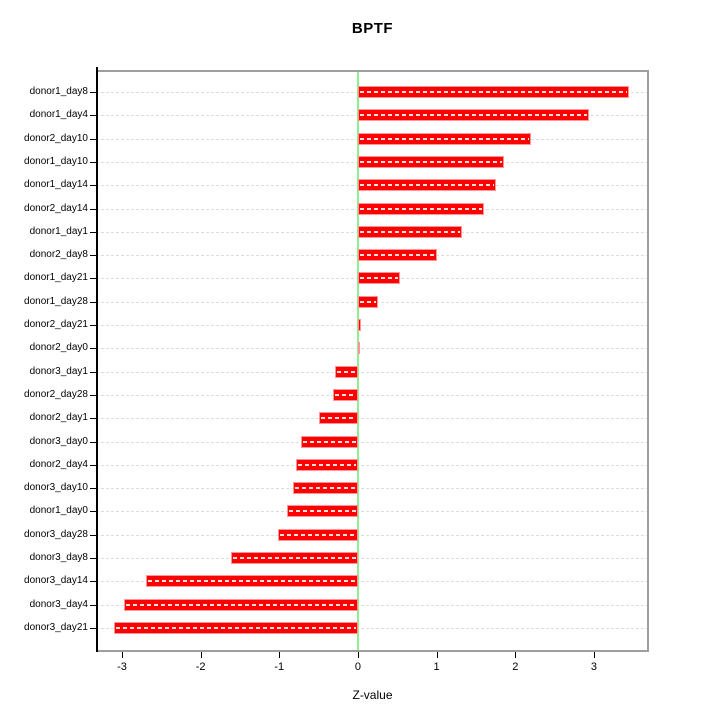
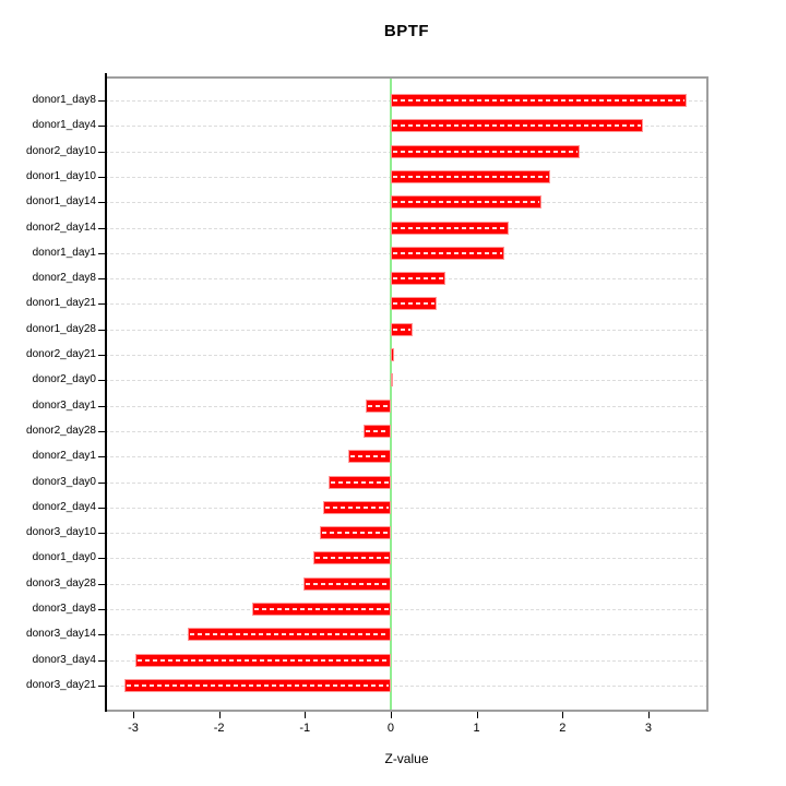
donor2_day14: 1.6 -> 1.4
donor2_day8: 1.0 -> 0.6
donor3_day14: -2.7 -> -2.4
